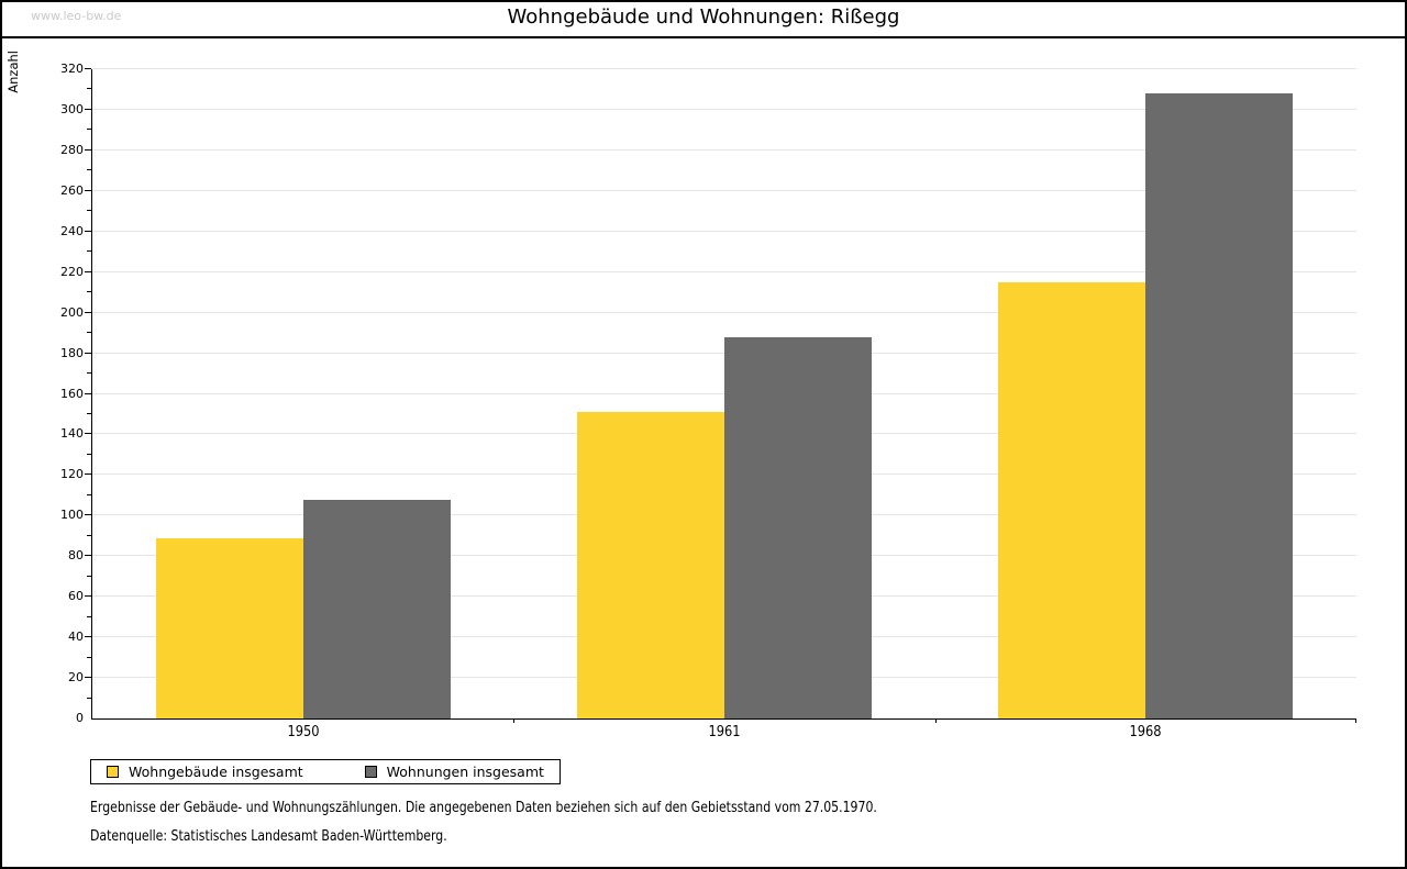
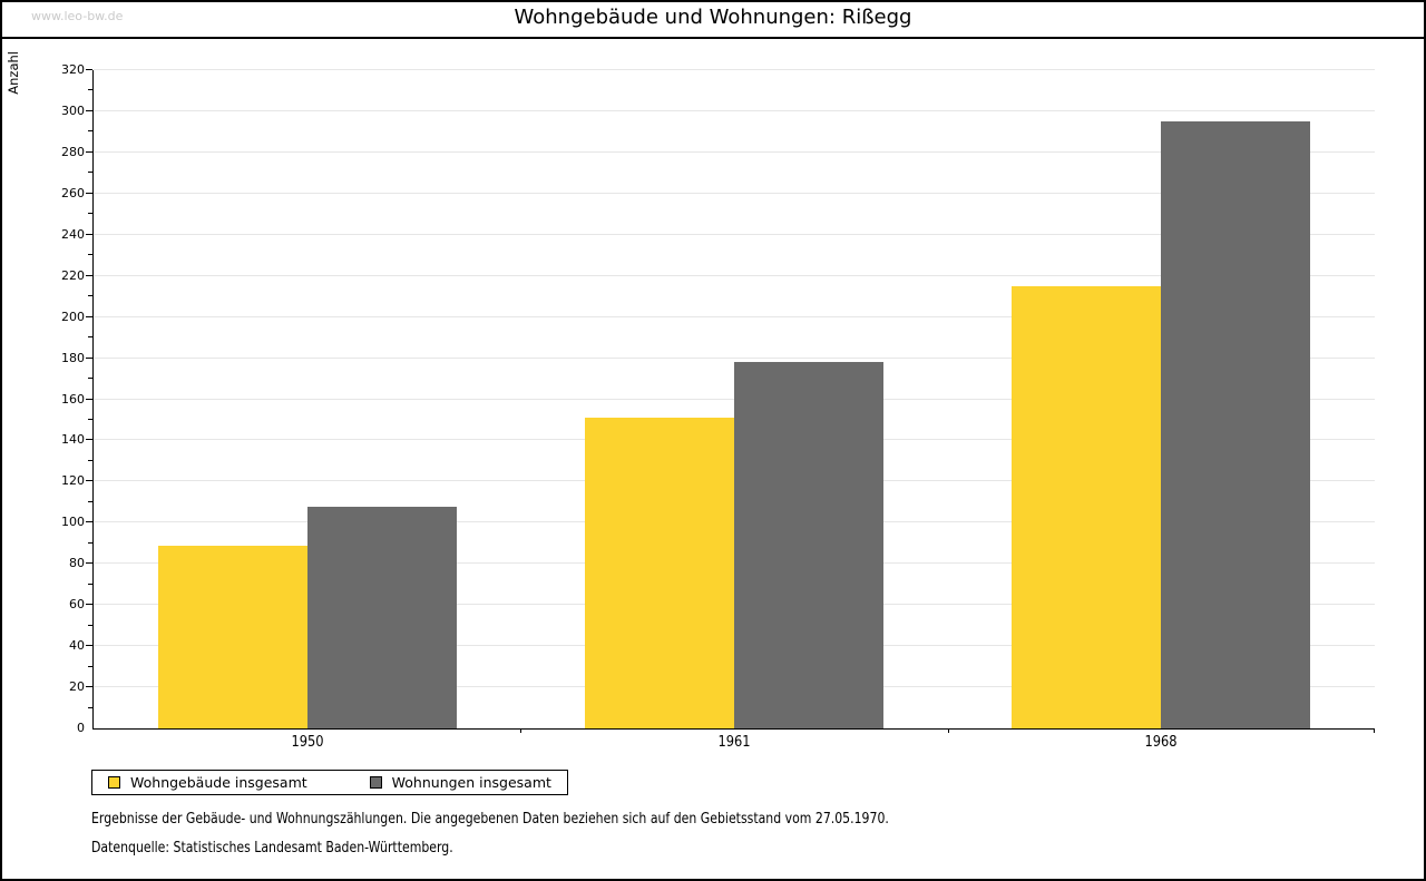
Wohnungen insgesamt/1961: 188 -> 178
Wohnungen insgesamt/1968: 308 -> 295
